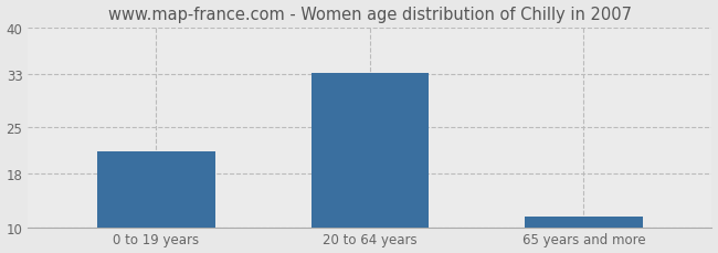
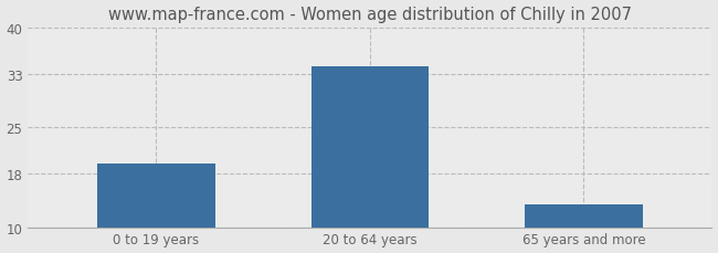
0 to 19 years: 21.4 -> 19.5
20 to 64 years: 33.2 -> 34.2
65 years and more: 11.6 -> 13.5
